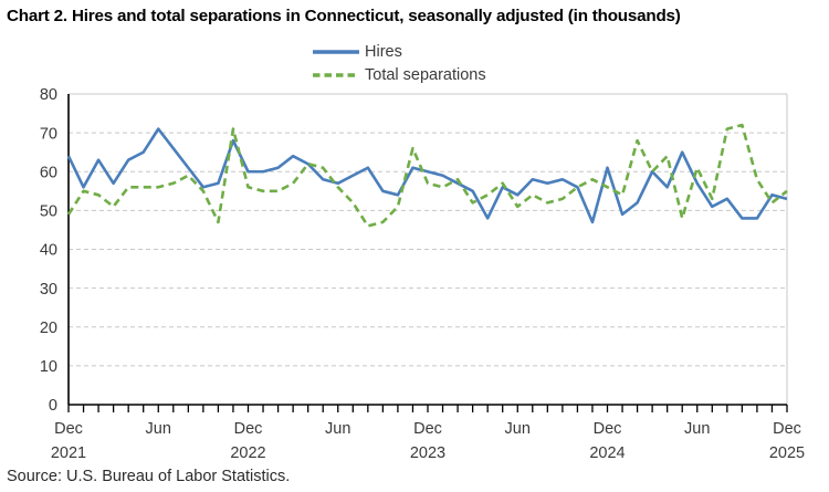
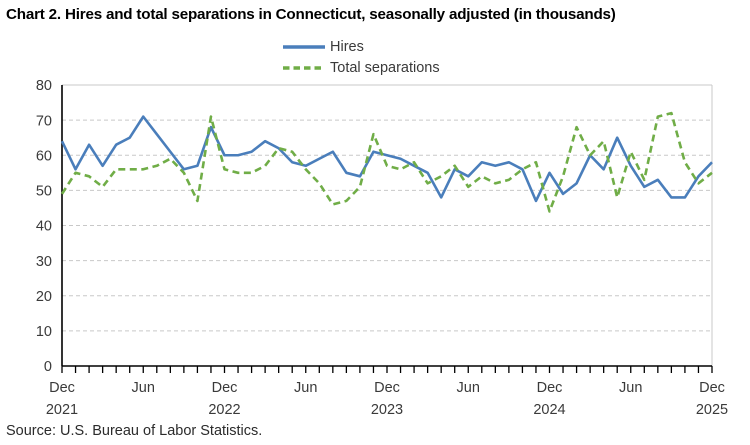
Hires/Dec 2024: 61 -> 55
Total separations/Dec 2024: 56 -> 44
Hires/Dec 2025: 53 -> 58
